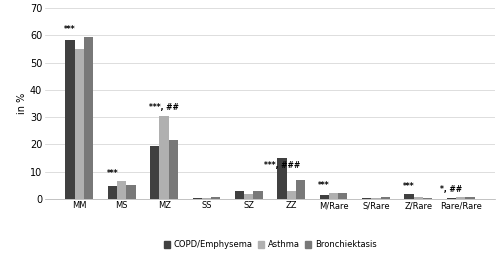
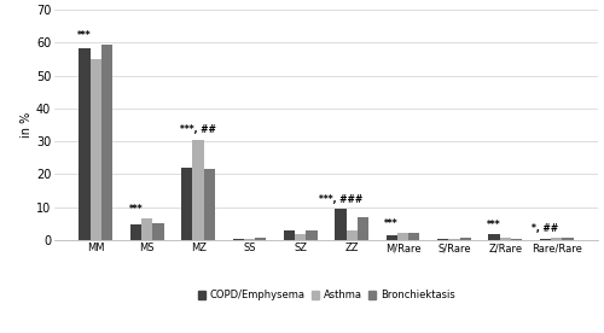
COPD/Emphysema/MZ: 19.5 -> 22.0
COPD/Emphysema/ZZ: 15.0 -> 9.3
